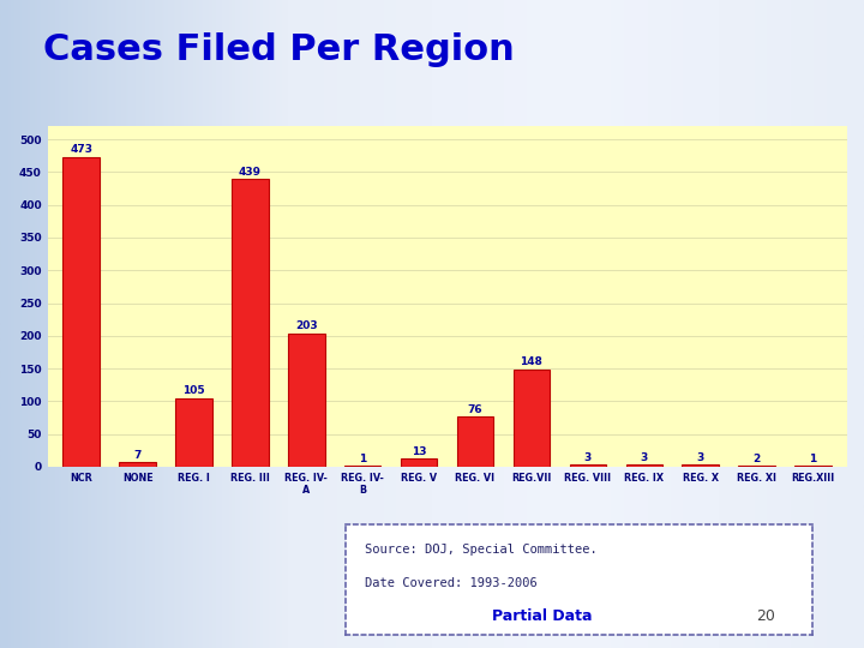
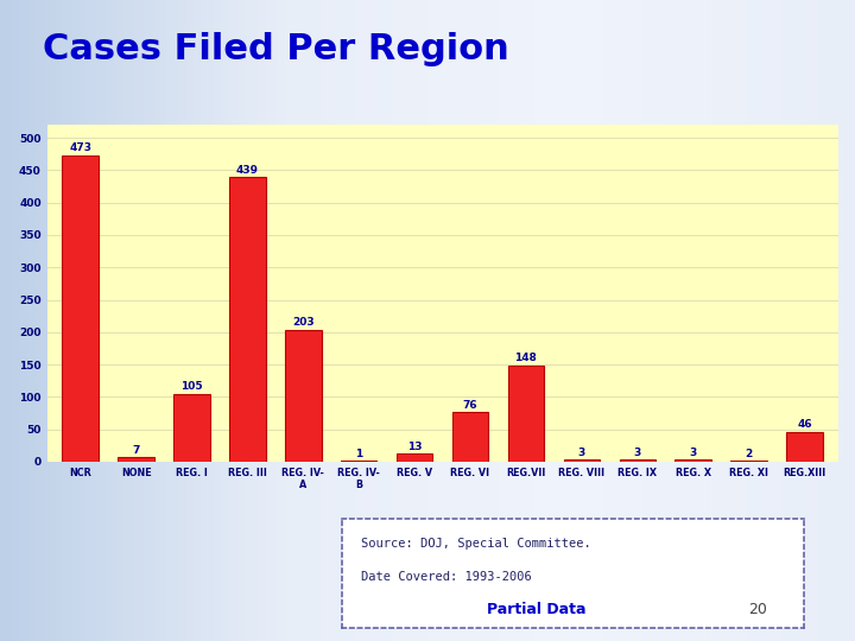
REG.XIII: 1 -> 46
